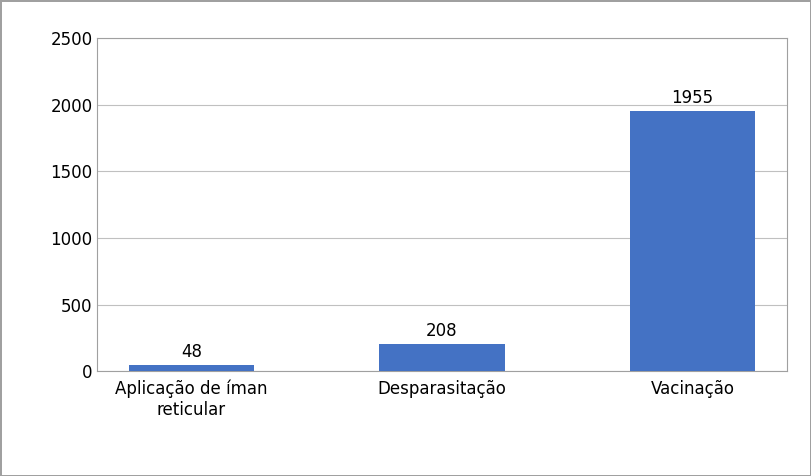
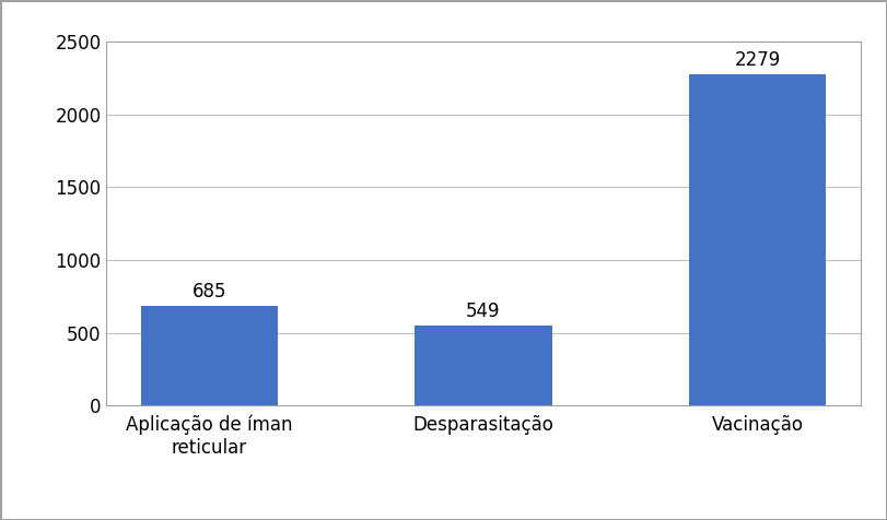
Aplicação de íman reticular: 48 -> 685
Desparasitação: 208 -> 549
Vacinação: 1955 -> 2279
